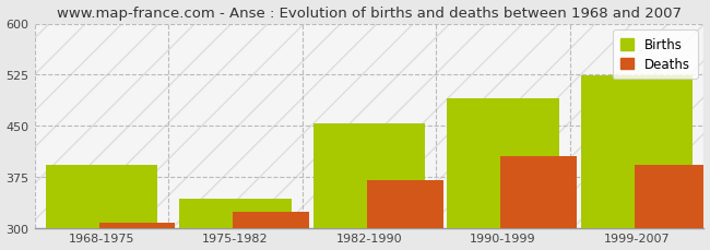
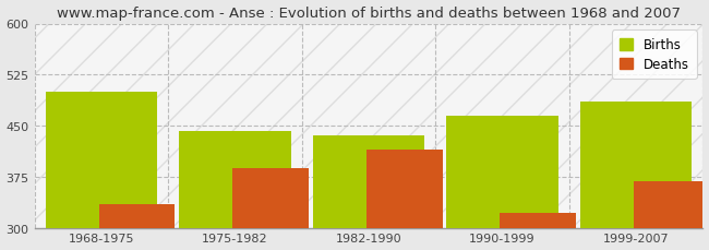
Births/1968-1975: 393 -> 500
Deaths/1968-1975: 307 -> 334
Births/1975-1982: 342 -> 442
Deaths/1975-1982: 323 -> 388
Births/1982-1990: 453 -> 436
Deaths/1982-1990: 370 -> 414
Births/1990-1999: 490 -> 464
Deaths/1990-1999: 405 -> 322
Births/1999-2007: 524 -> 486
Deaths/1999-2007: 393 -> 368
